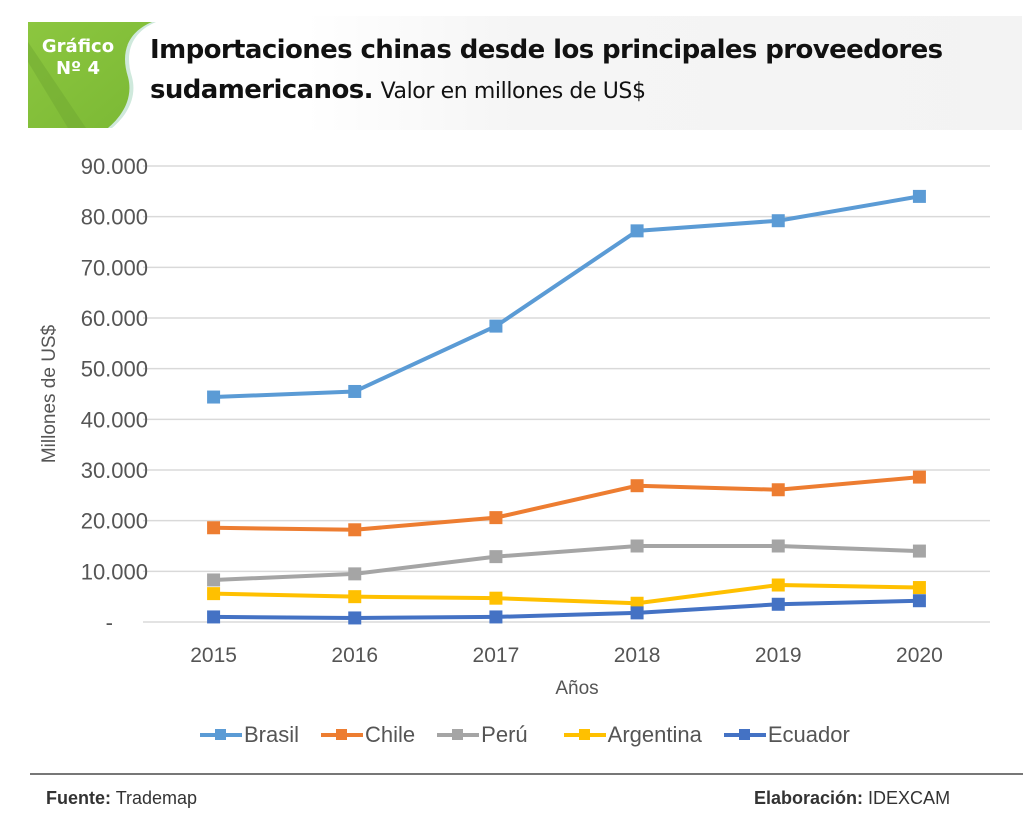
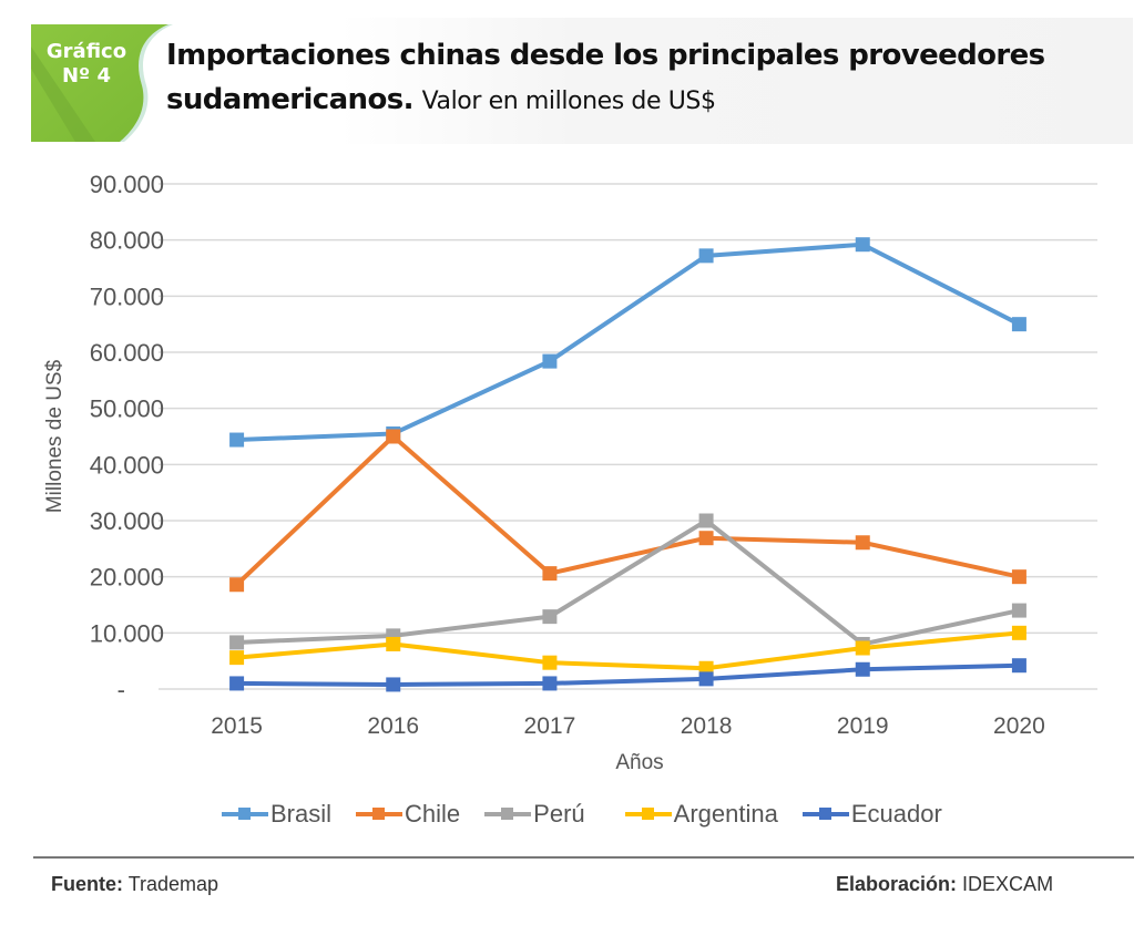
Chile/2016: 18000 -> 45000
Argentina/2016: 5000 -> 8000
Perú/2018: 15000 -> 30000
Perú/2019: 15000 -> 8000
Brasil/2020: 84000 -> 65000
Chile/2020: 29000 -> 20000
Argentina/2020: 7000 -> 10000
